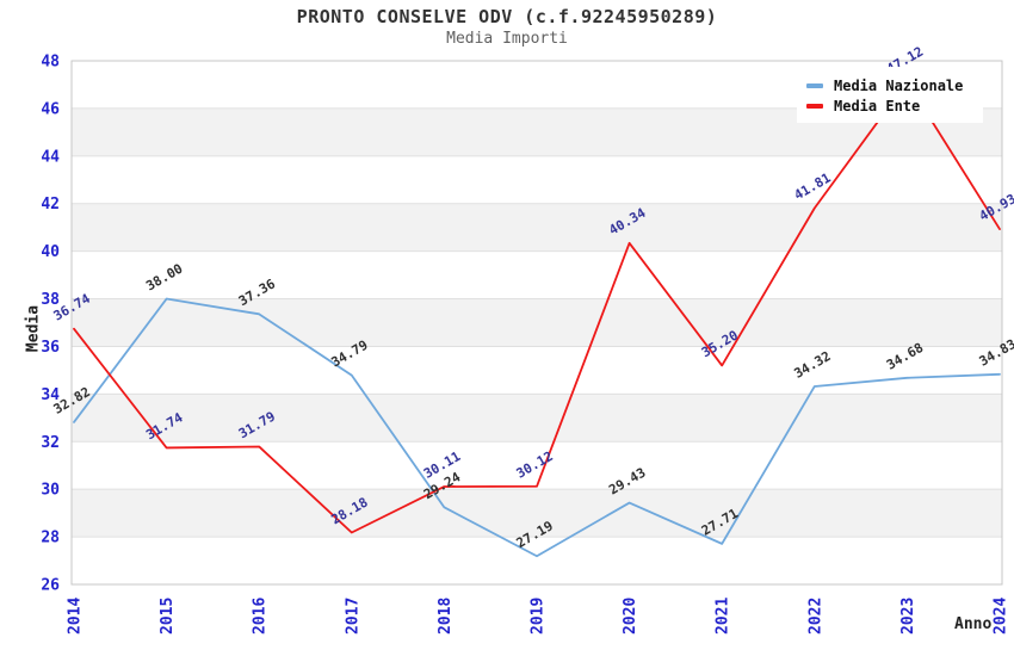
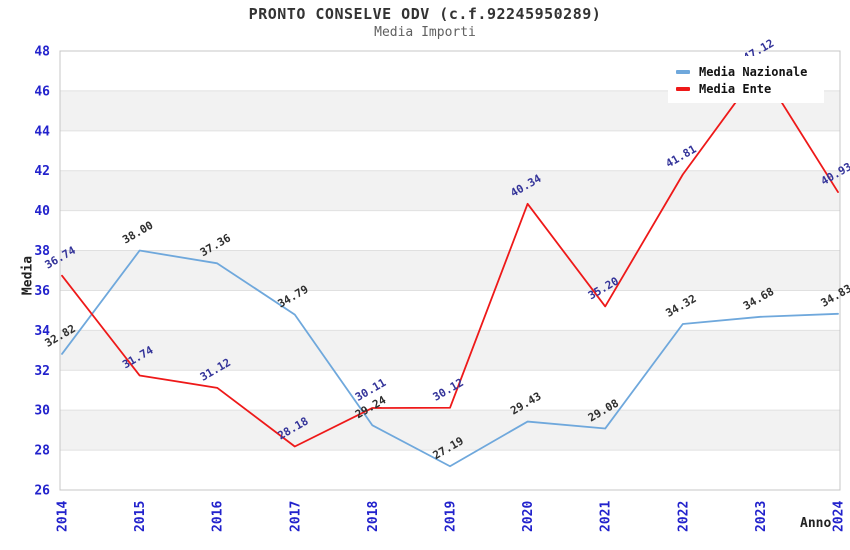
Media Ente/2016: 31.79 -> 31.12
Media Nazionale/2021: 27.71 -> 29.08
